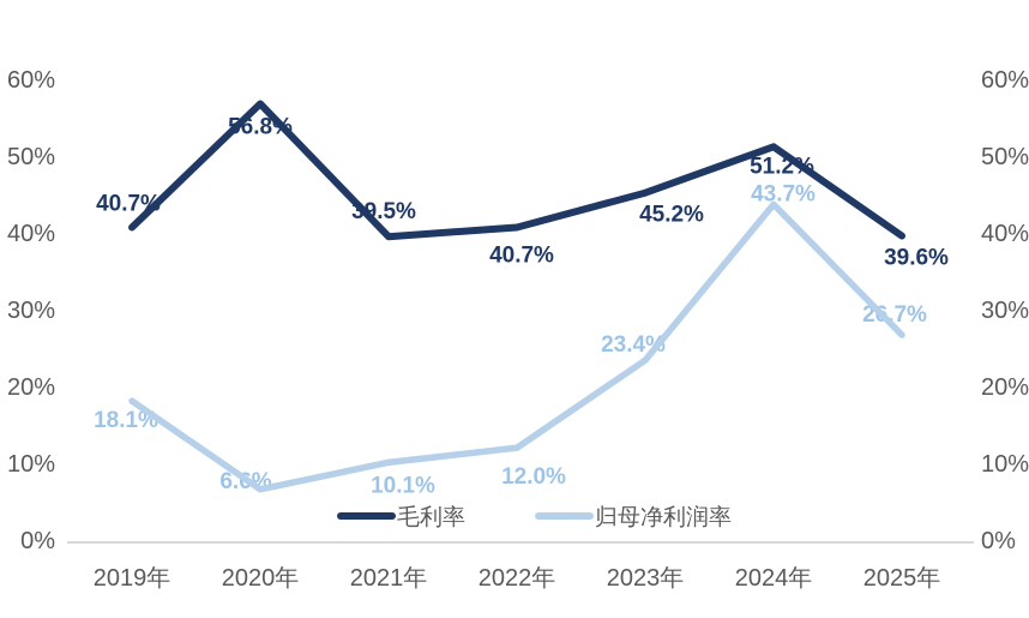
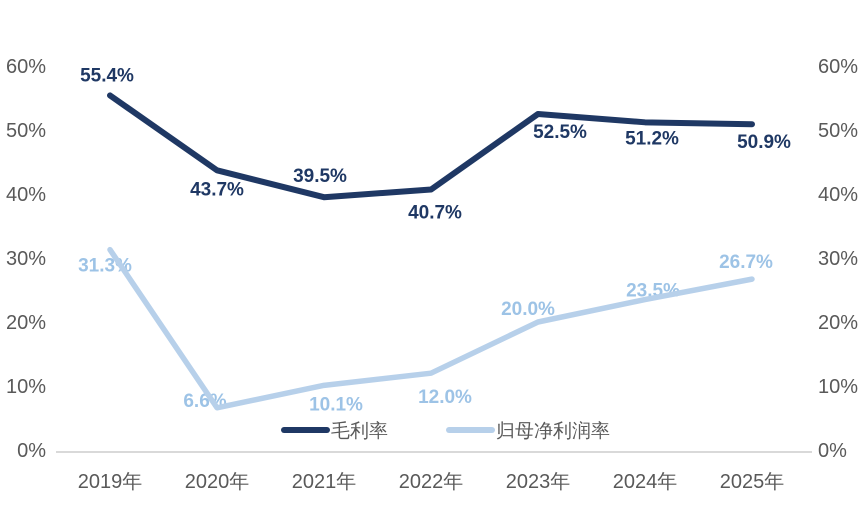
毛利率/2019年: 40.7% -> 55.4%
归母净利润率/2019年: 18.1% -> 31.3%
毛利率/2020年: 56.8% -> 43.7%
毛利率/2023年: 45.2% -> 52.5%
归母净利润率/2023年: 23.4% -> 20.0%
归母净利润率/2024年: 43.7% -> 23.5%
毛利率/2025年: 39.6% -> 50.9%
